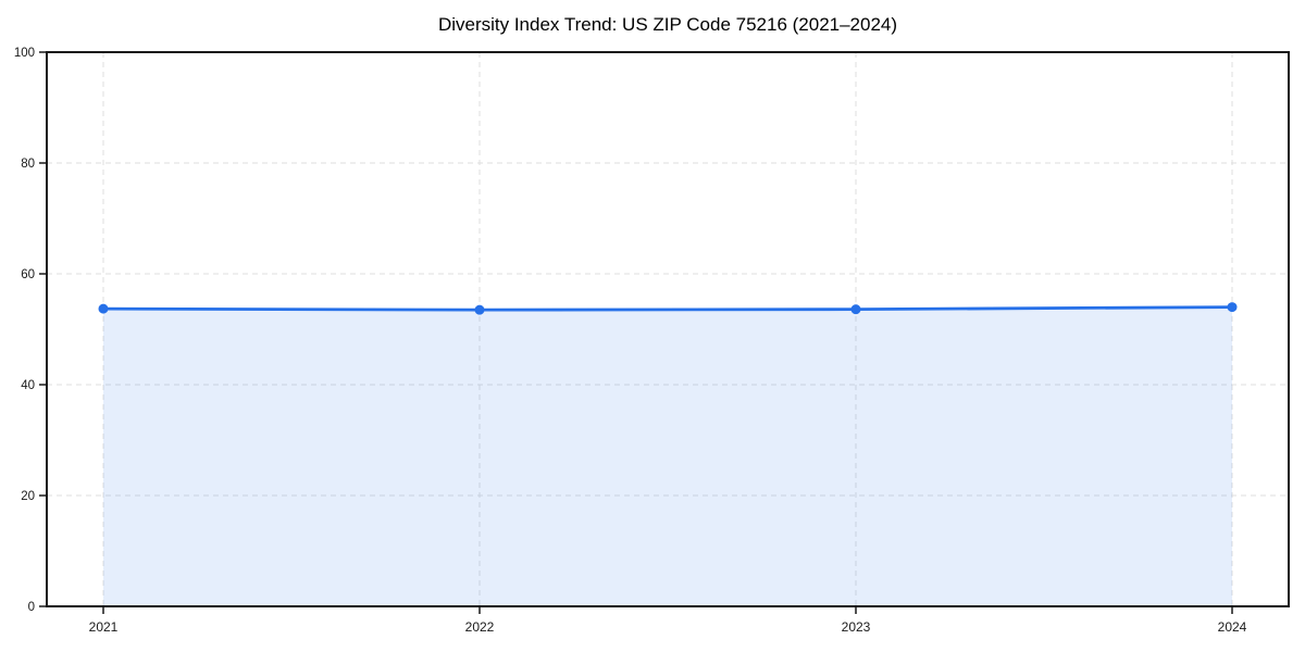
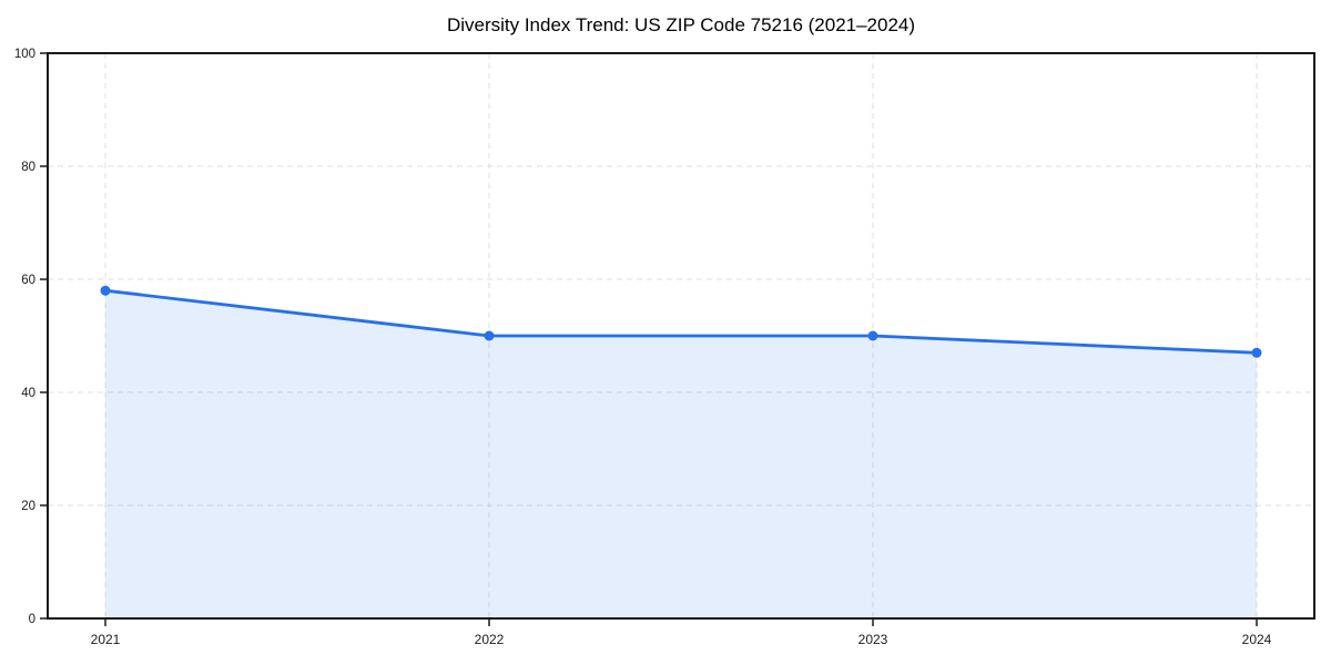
2021: 54 -> 58
2022: 54 -> 50
2023: 54 -> 50
2024: 54 -> 47
